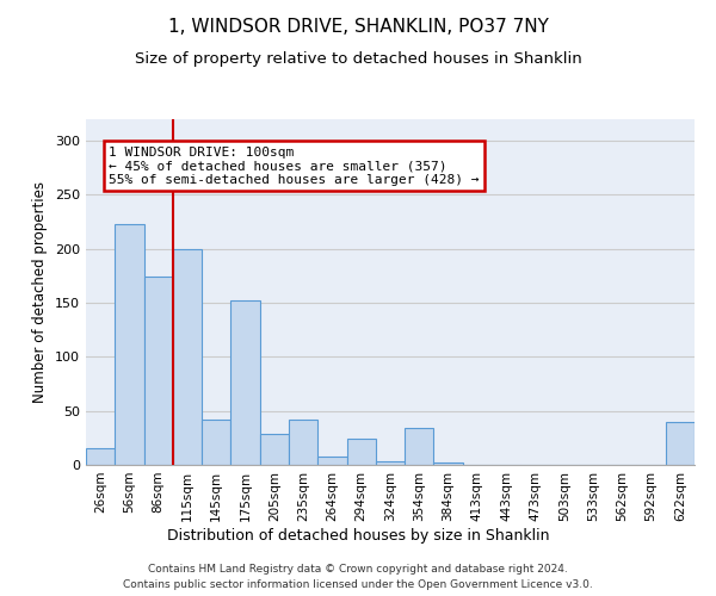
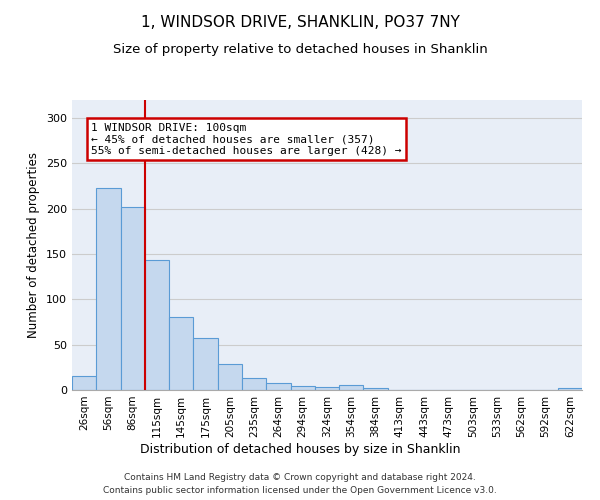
86sqm: 174 -> 202
115sqm: 200 -> 144
145sqm: 42 -> 81
175sqm: 152 -> 57
235sqm: 42 -> 13
294sqm: 24 -> 4
354sqm: 34 -> 5
622sqm: 40 -> 2
